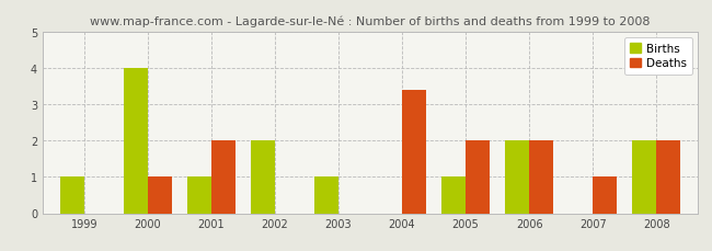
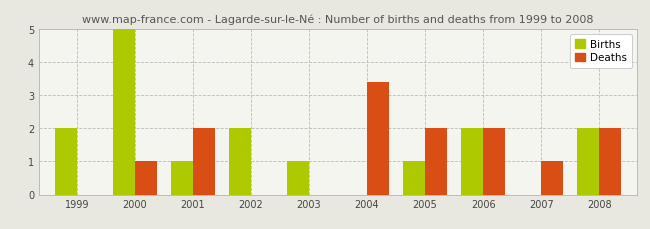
Births/1999: 1 -> 2
Births/2000: 4 -> 5
